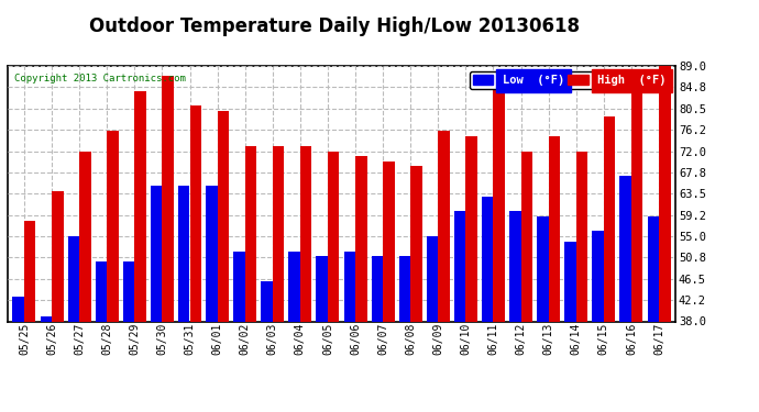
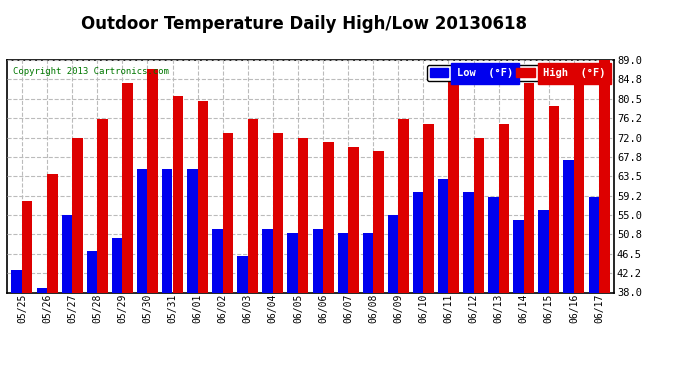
Low (°F)/05/28: 50 -> 47
High (°F)/06/03: 73 -> 76
High (°F)/06/14: 72 -> 84
